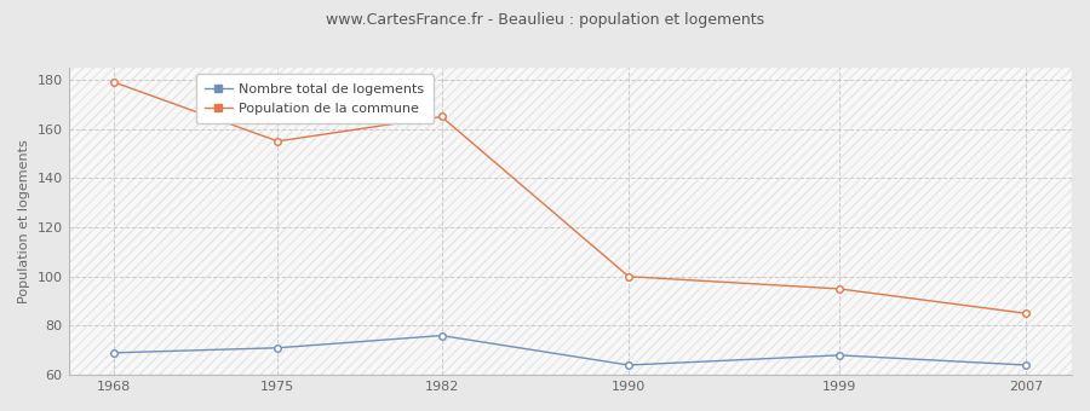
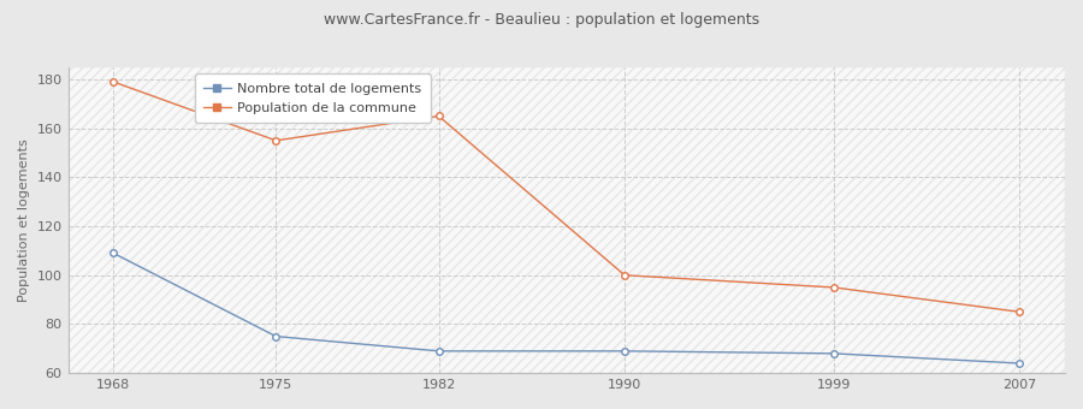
Nombre total de logements/1968: 69 -> 109
Nombre total de logements/1975: 71 -> 75
Nombre total de logements/1982: 76 -> 69
Nombre total de logements/1990: 64 -> 69
